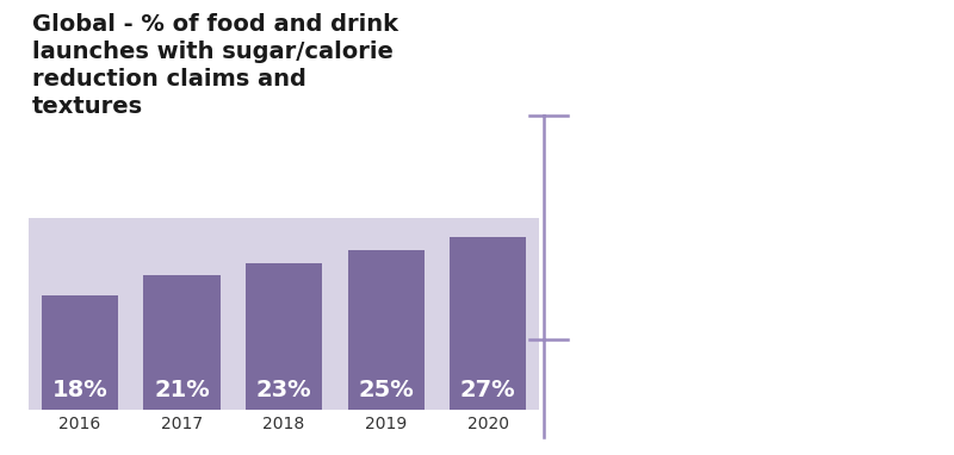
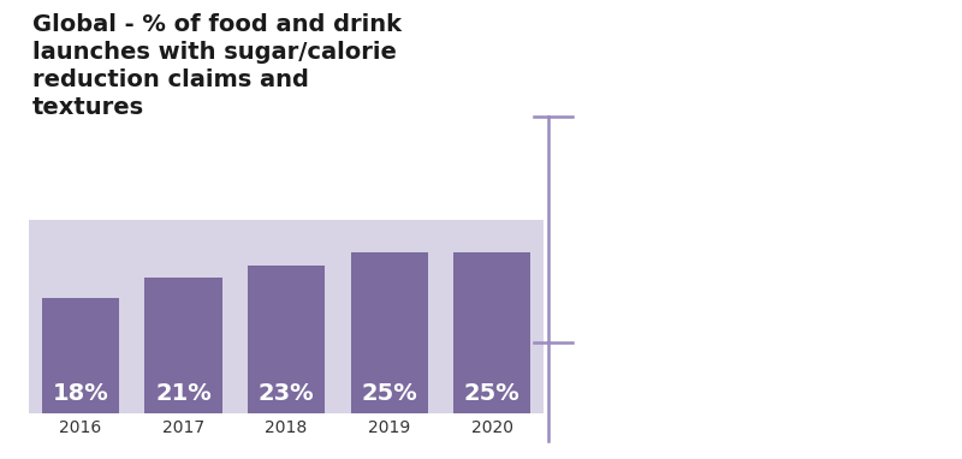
2020: 27% -> 25%
